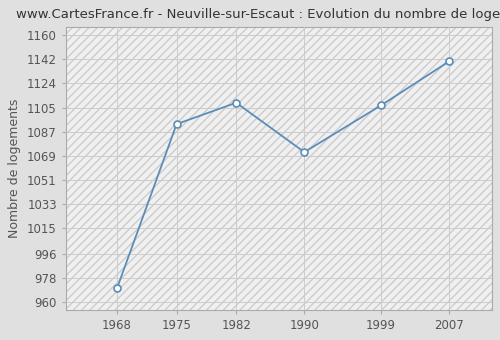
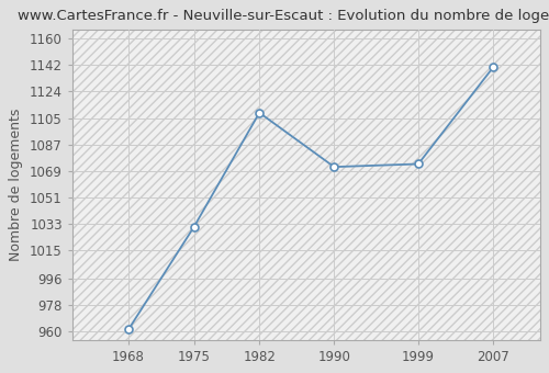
1968: 970 -> 961
1975: 1093 -> 1031
1999: 1107 -> 1074
